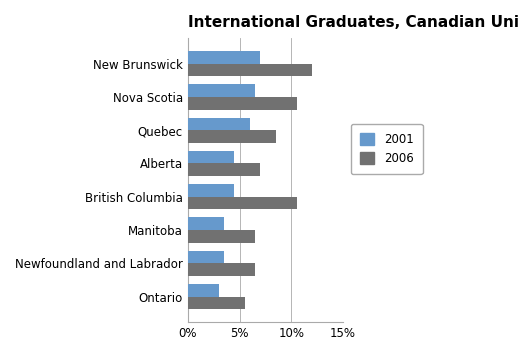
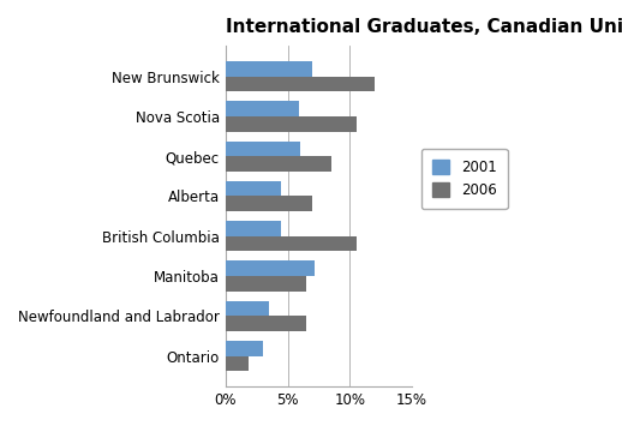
2001/Nova Scotia: 6.5% -> 5.9%
2001/Manitoba: 3.5% -> 7.2%
2006/Ontario: 5.5% -> 1.9%
